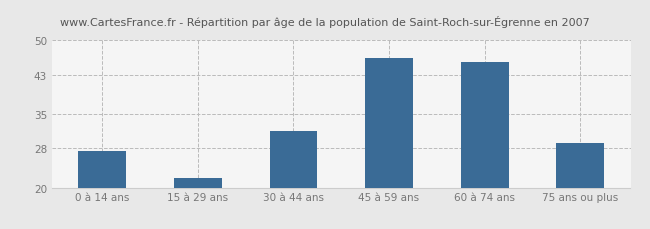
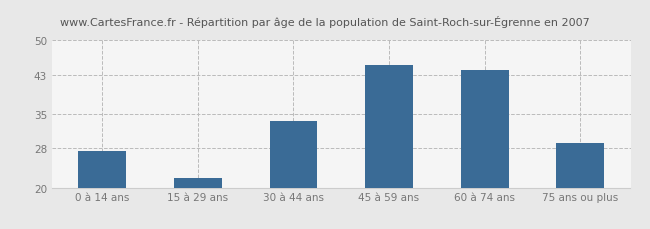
30 à 44 ans: 31.5 -> 33.5
45 à 59 ans: 46.5 -> 45.0
60 à 74 ans: 45.5 -> 44.0
